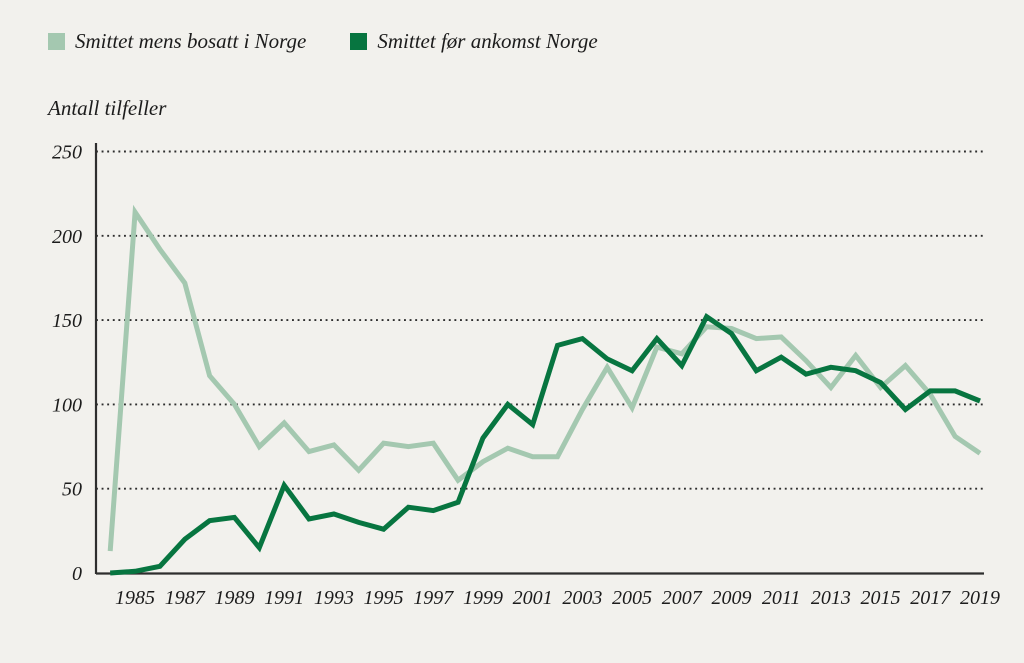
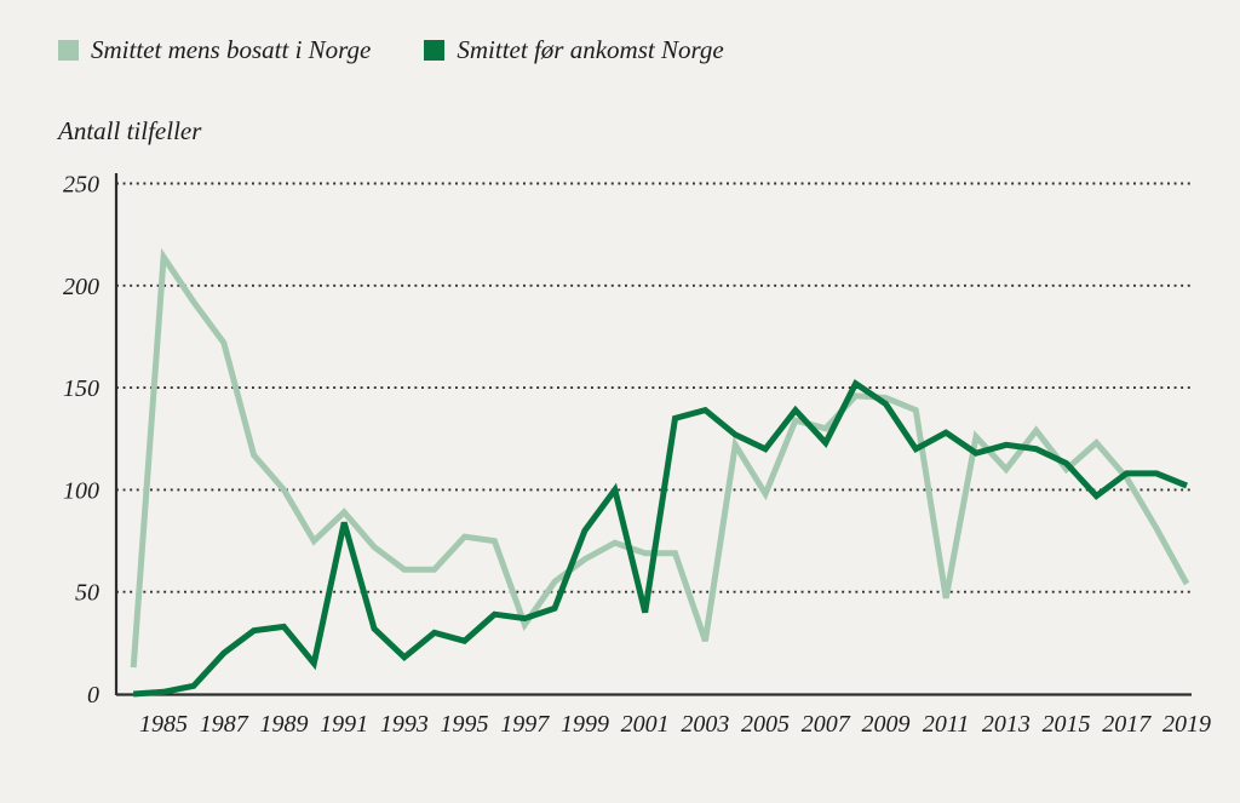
Smittet før ankomst Norge/1991: 52 -> 84
Smittet mens bosatt i Norge/1993: 76 -> 61
Smittet før ankomst Norge/1993: 35 -> 18
Smittet mens bosatt i Norge/1997: 77 -> 34
Smittet før ankomst Norge/2001: 88 -> 40
Smittet mens bosatt i Norge/2003: 97 -> 26
Smittet mens bosatt i Norge/2011: 140 -> 47
Smittet mens bosatt i Norge/2019: 71 -> 54
